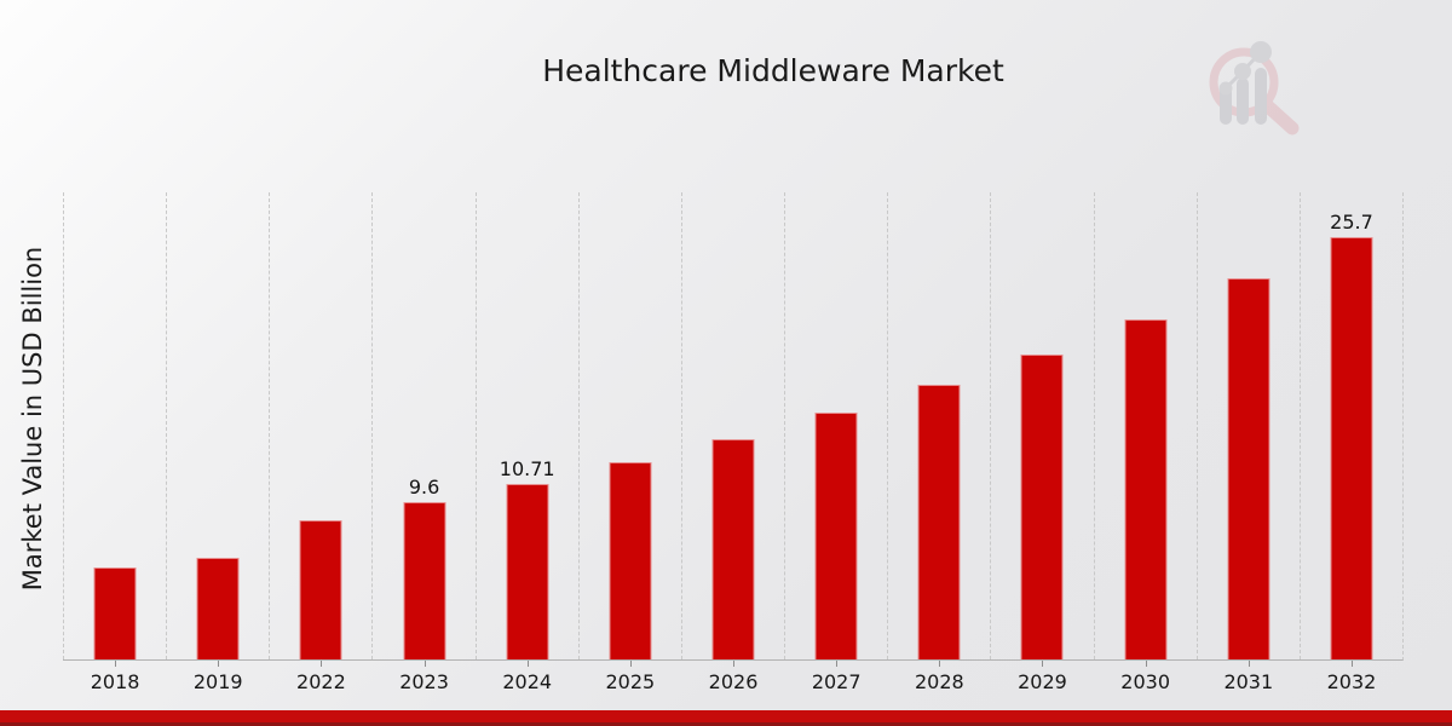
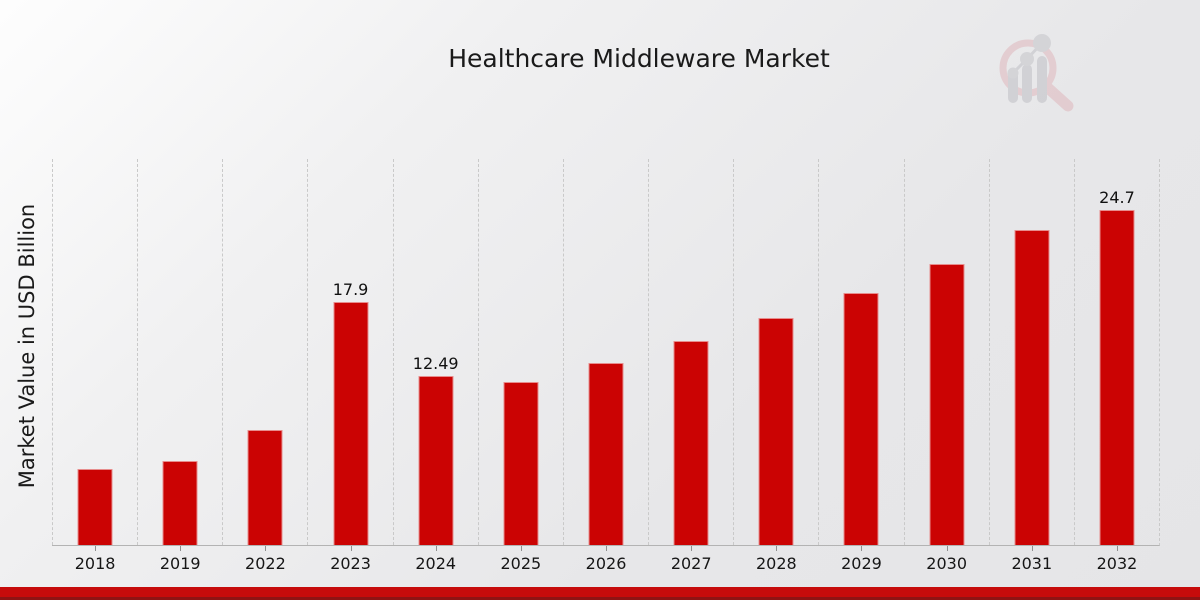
2023: 9.6 -> 17.9
2024: 10.71 -> 12.49
2032: 25.7 -> 24.7
